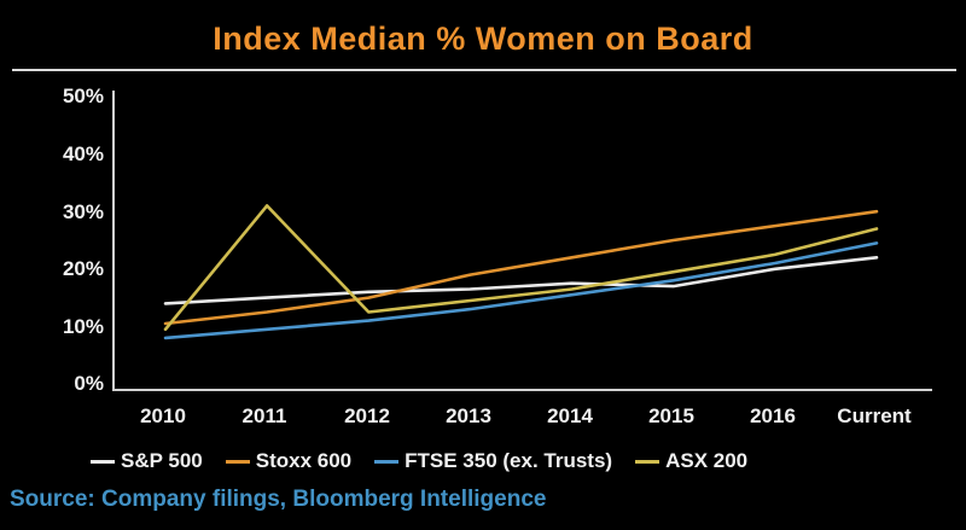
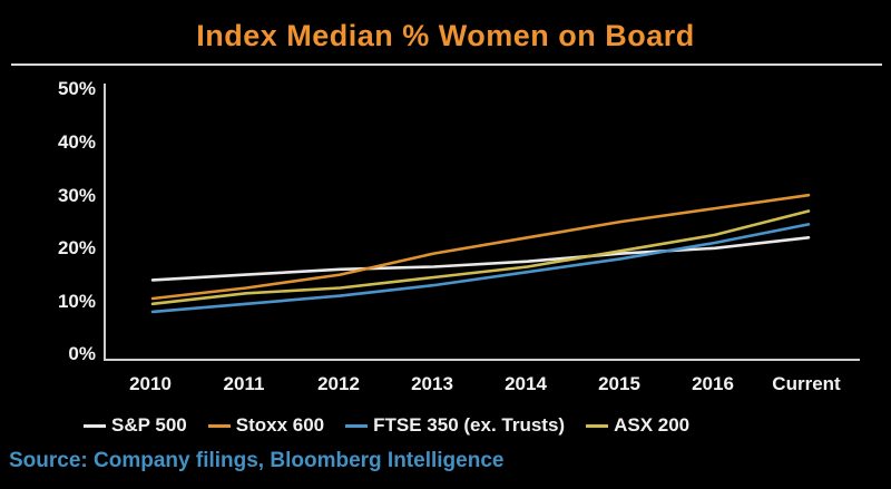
ASX 200/2011: 31% -> 12%
S&P 500/2015: 17% -> 19%
